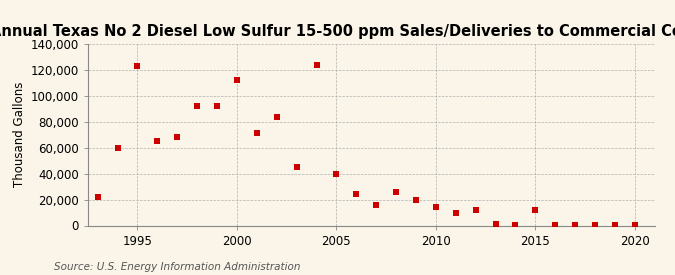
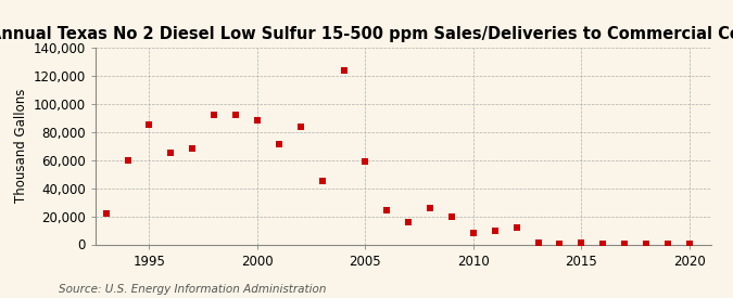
1995: 123,000 -> 85,000
2000: 112,000 -> 88,000
2005: 40,000 -> 59,000
2010: 14,000 -> 8,000
2015: 12,000 -> 1,000
